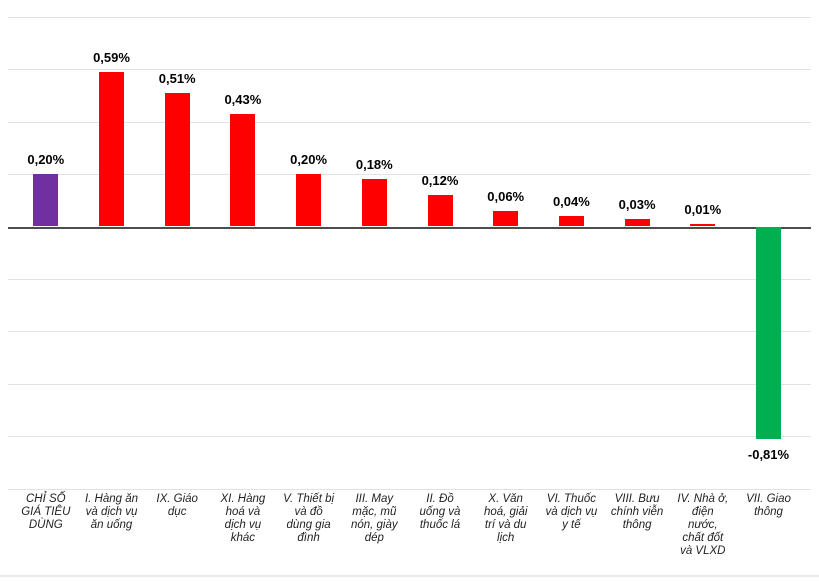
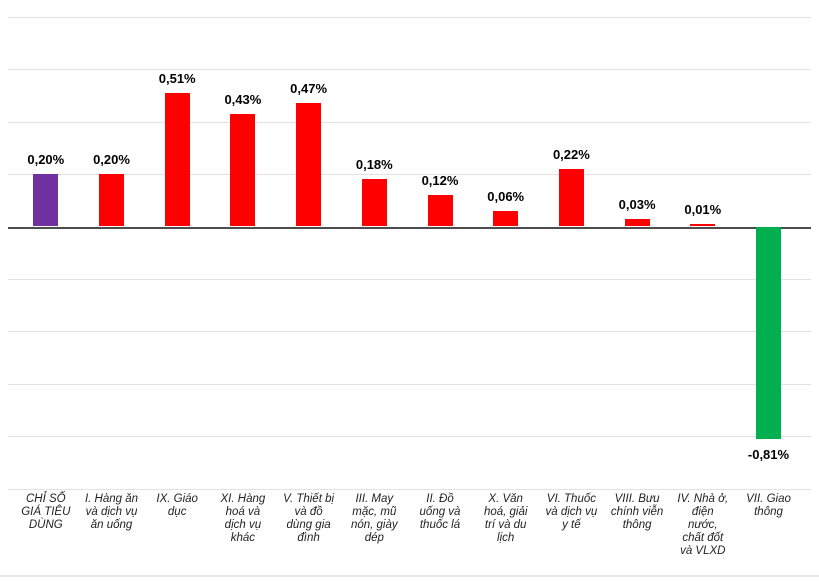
I. Hàng ăn và dịch vụ ăn uống: 0,59% -> 0,20%
V. Thiết bị và đồ dùng gia đình: 0,20% -> 0,47%
VI. Thuốc và dịch vụ y tế: 0,04% -> 0,22%
